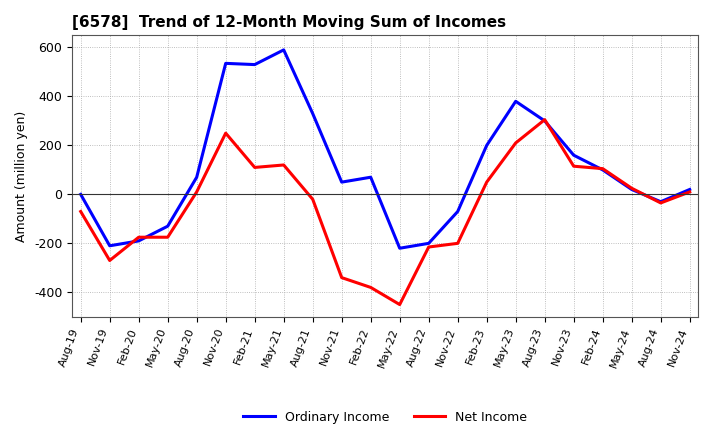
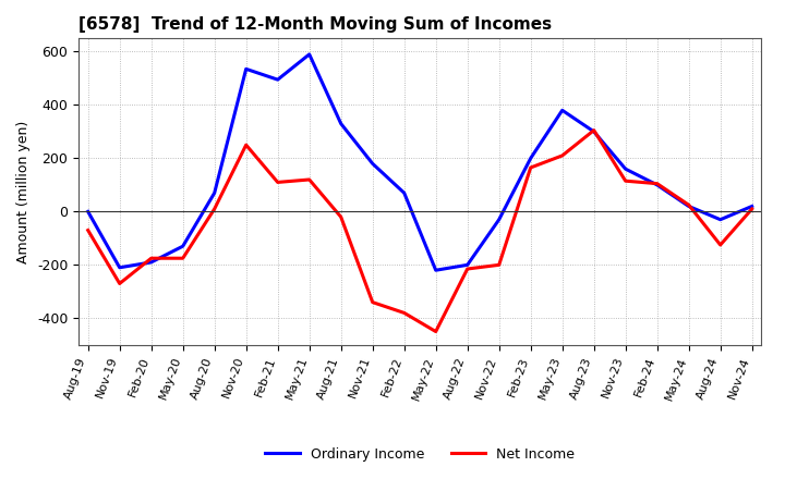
Ordinary Income/Feb-21: 530 -> 495
Ordinary Income/Nov-21: 50 -> 180
Ordinary Income/Nov-22: -70 -> -30
Net Income/Feb-23: 50 -> 165
Net Income/Aug-24: -35 -> -125
